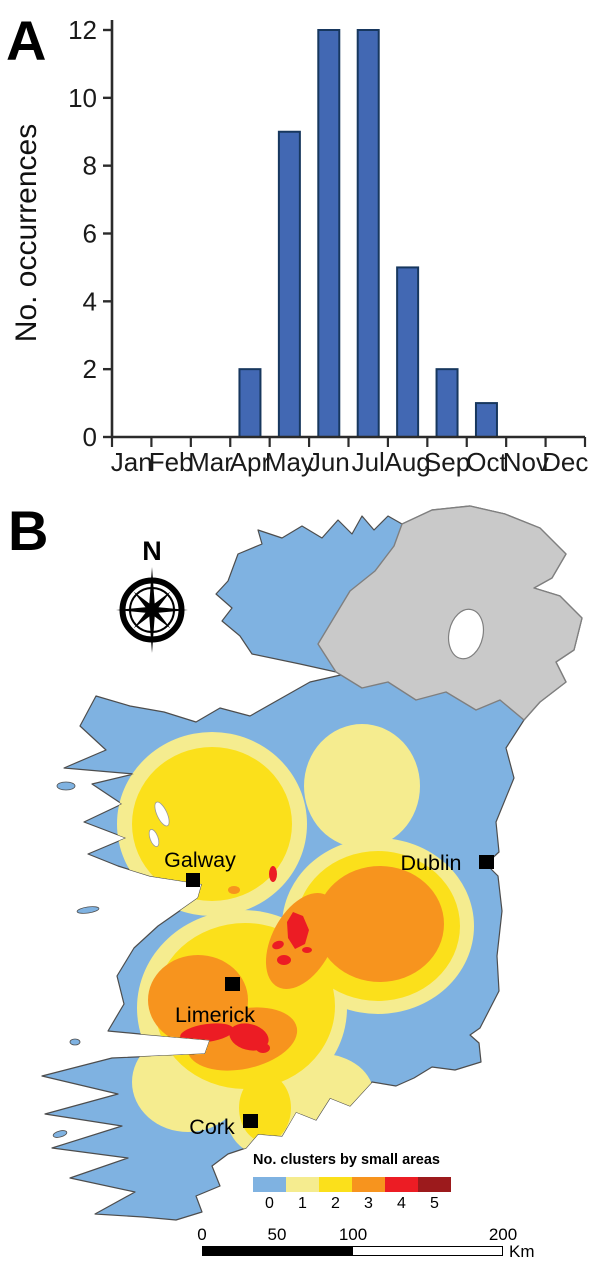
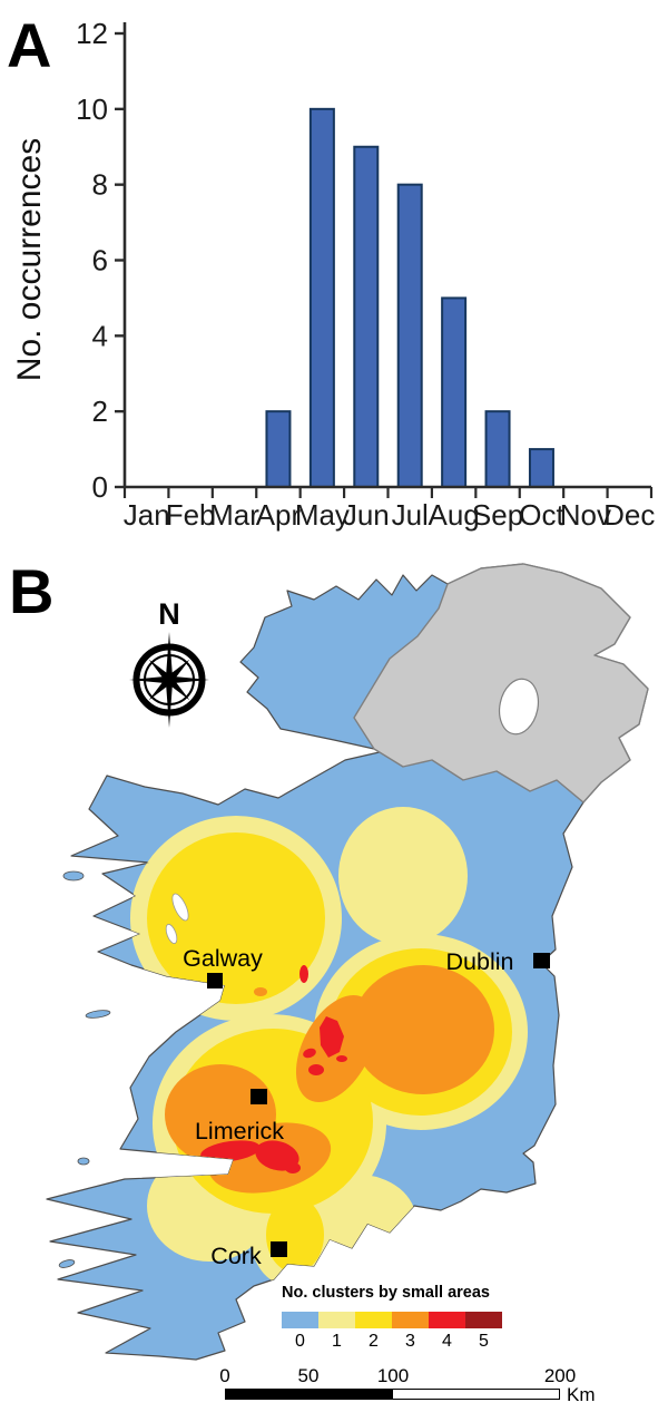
May: 9 -> 10
Jun: 12 -> 9
Jul: 12 -> 8
